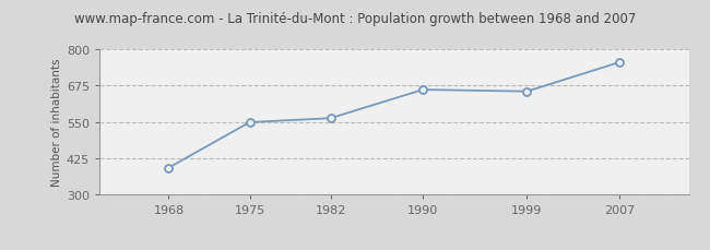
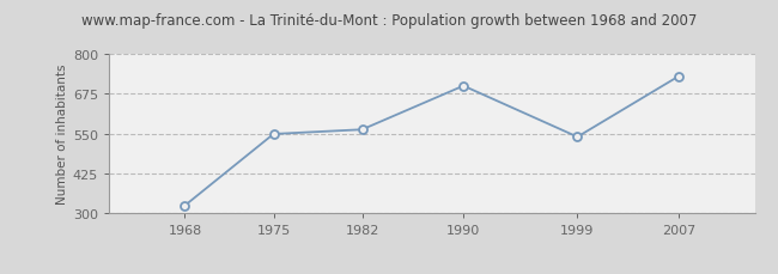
1968: 393 -> 325
1990: 661 -> 700
1999: 655 -> 540
2007: 755 -> 730
